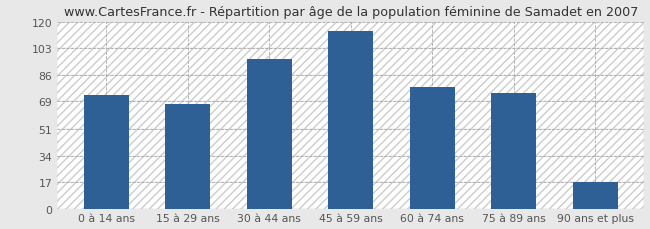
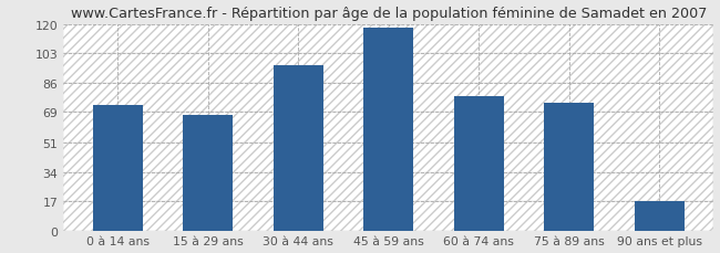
45 à 59 ans: 114 -> 118
